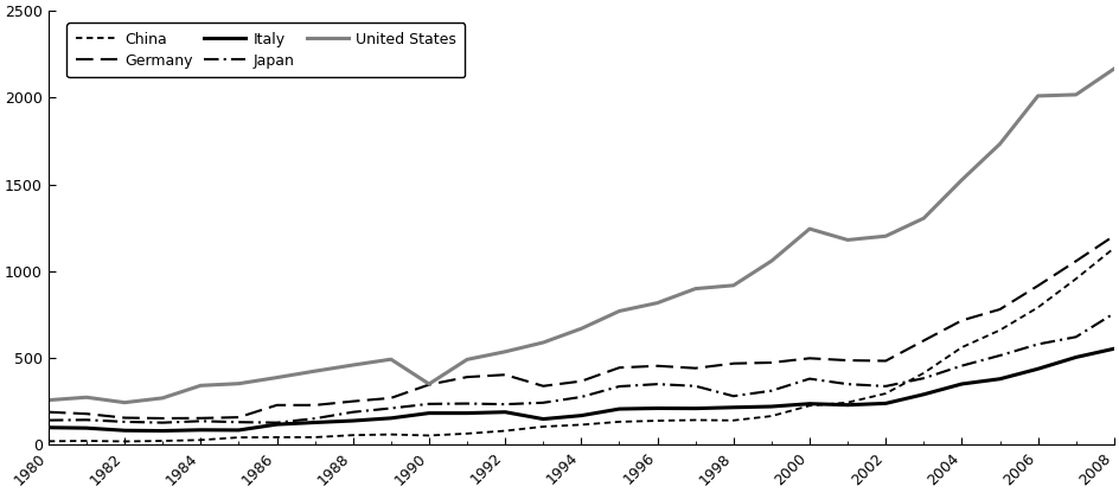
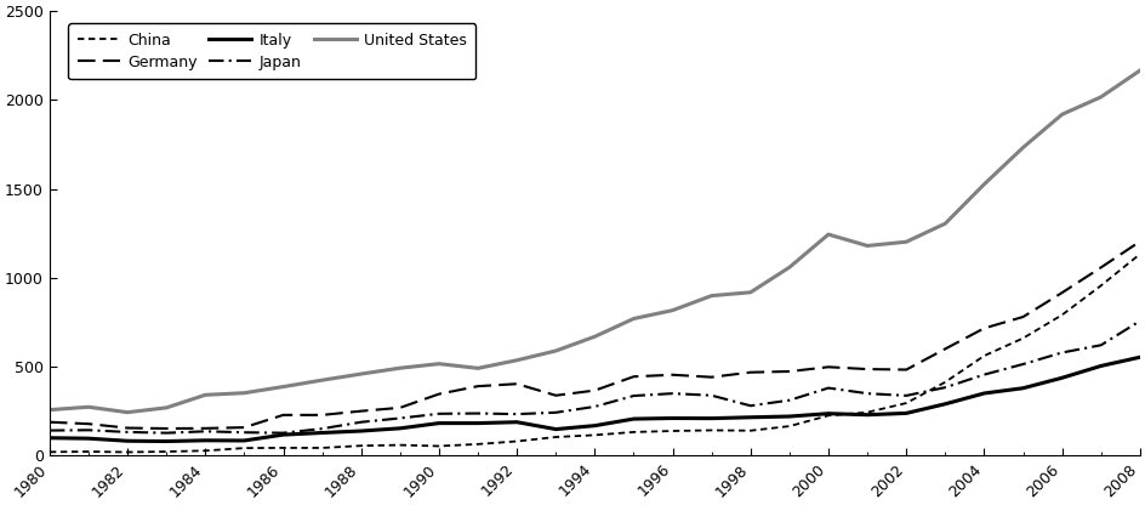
United States/1990: 350 -> 520
United States/2006: 2010 -> 1920
